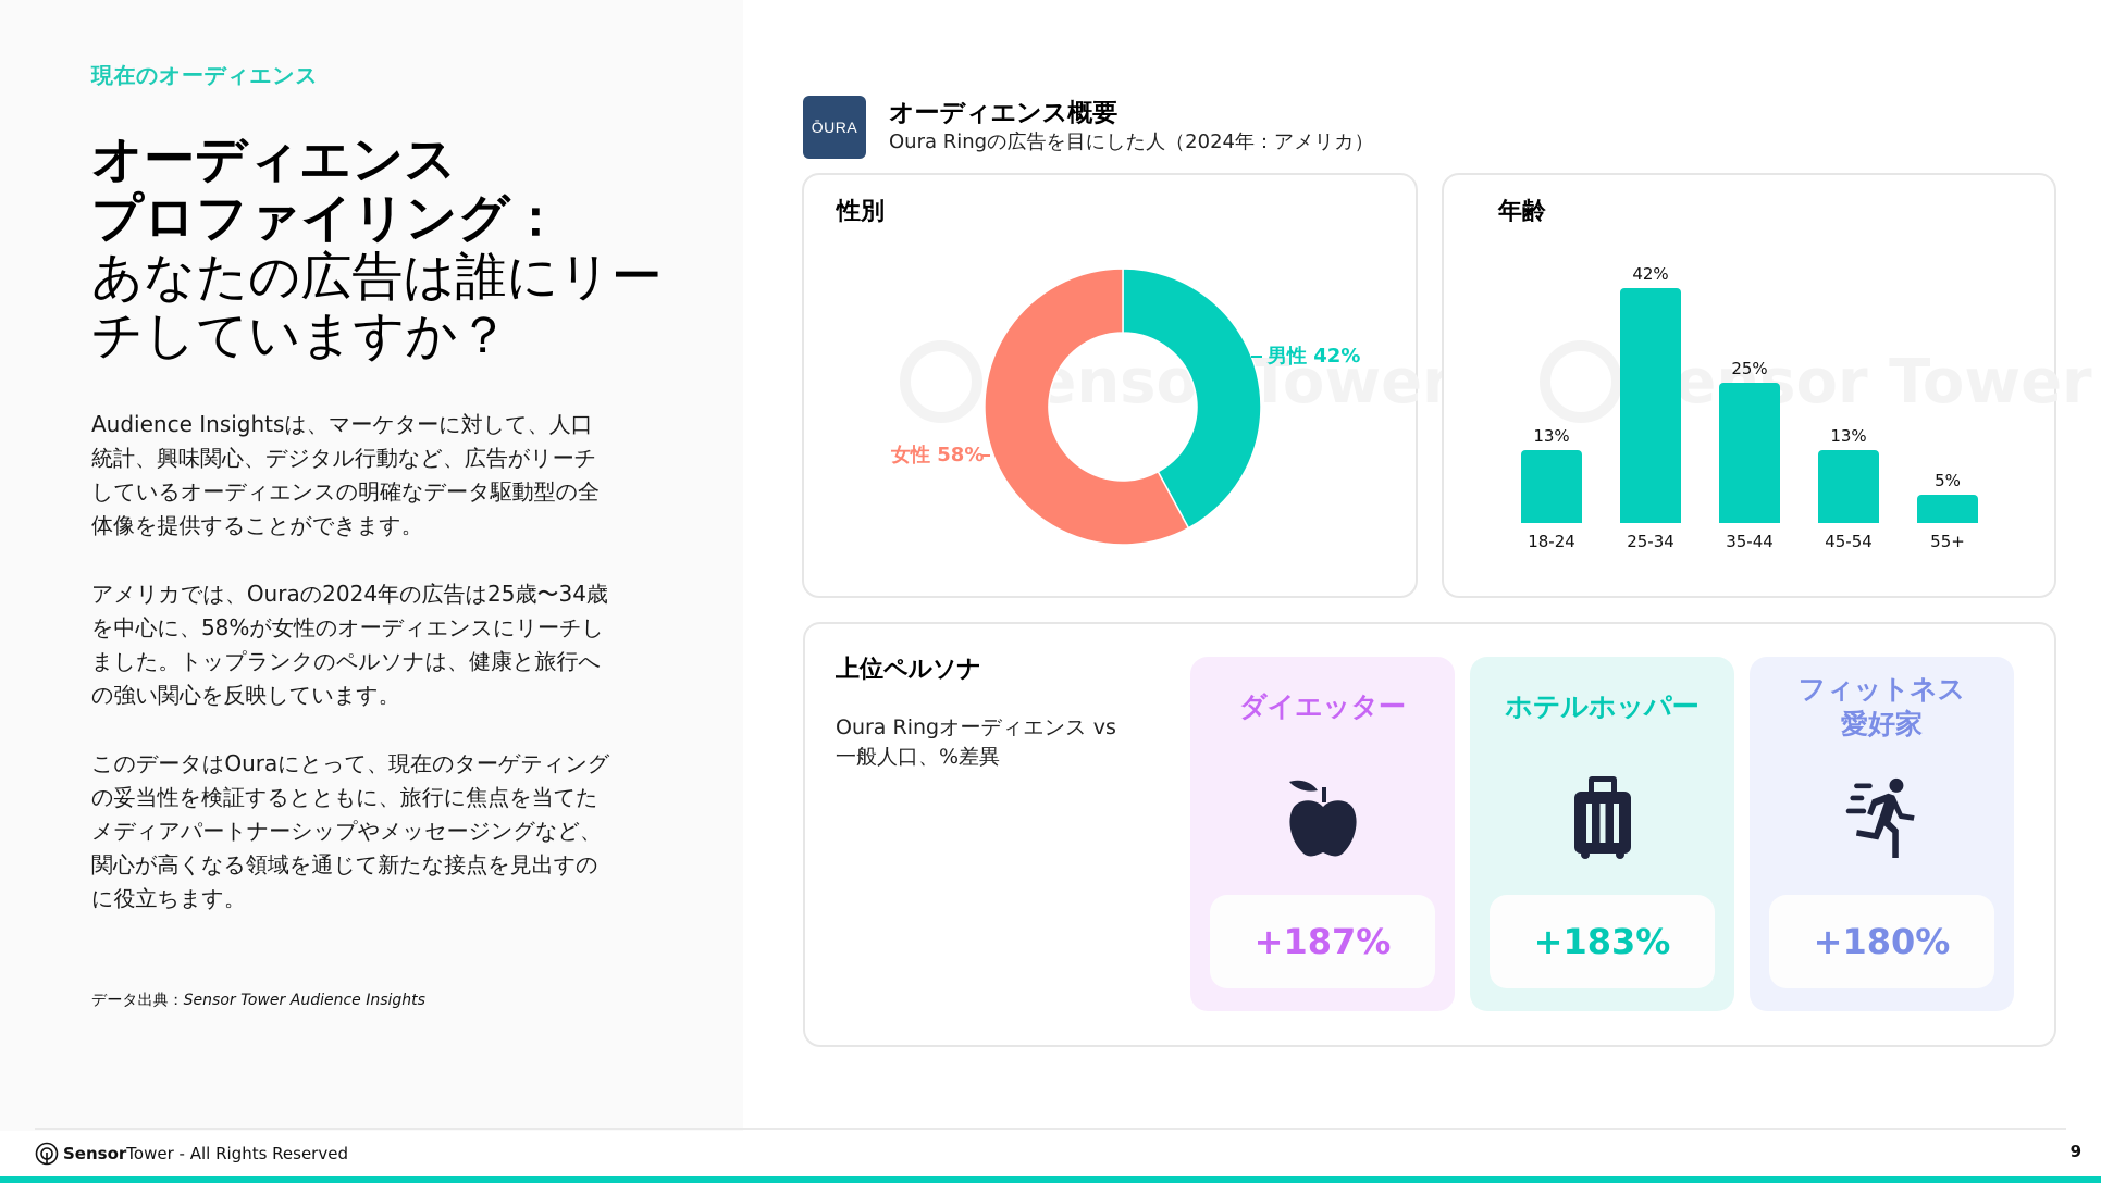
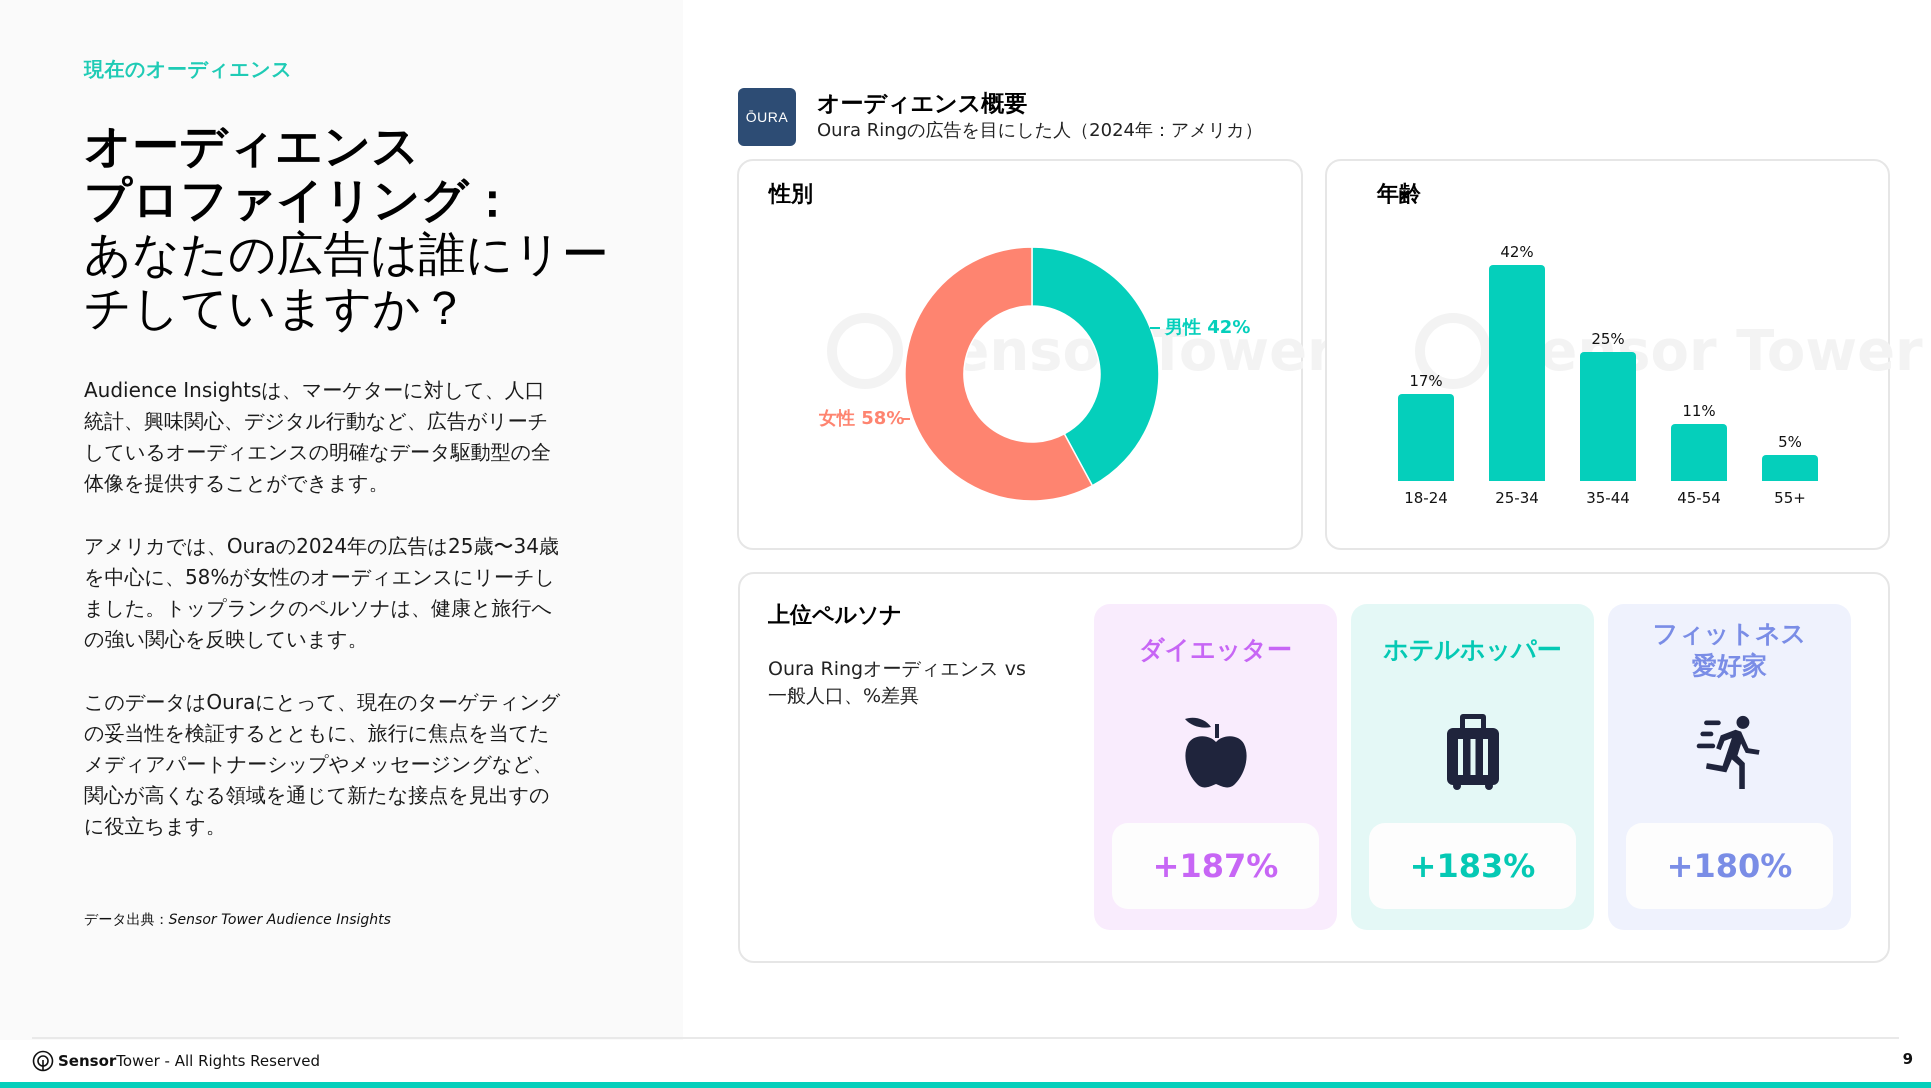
年齢/18-24: 13% -> 17%
年齢/45-54: 13% -> 11%
